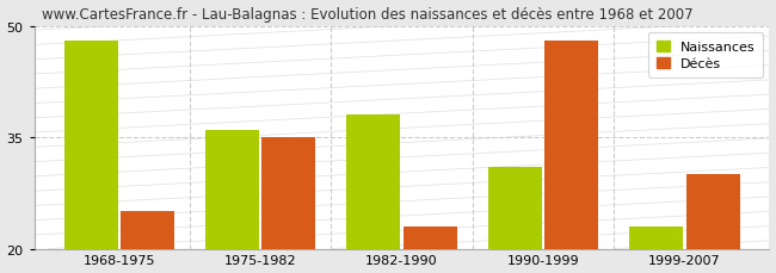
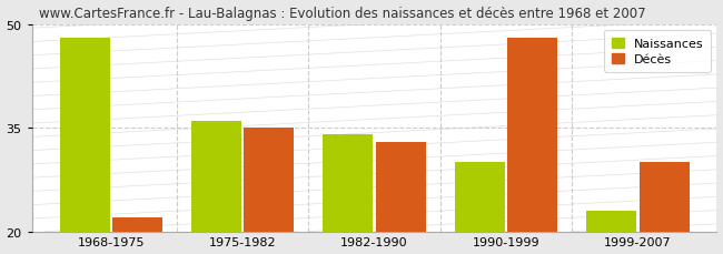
Décès/1968-1975: 25 -> 22
Naissances/1982-1990: 38 -> 34
Décès/1982-1990: 23 -> 33
Naissances/1990-1999: 31 -> 30
